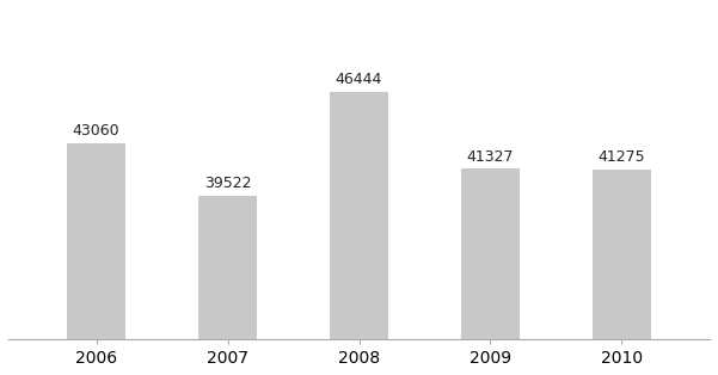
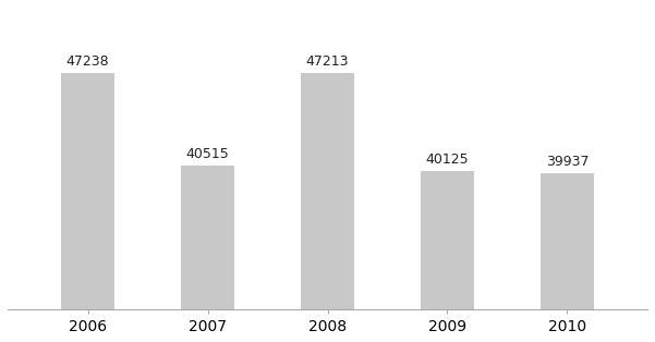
2006: 43060 -> 47238
2007: 39522 -> 40515
2008: 46444 -> 47213
2009: 41327 -> 40125
2010: 41275 -> 39937
